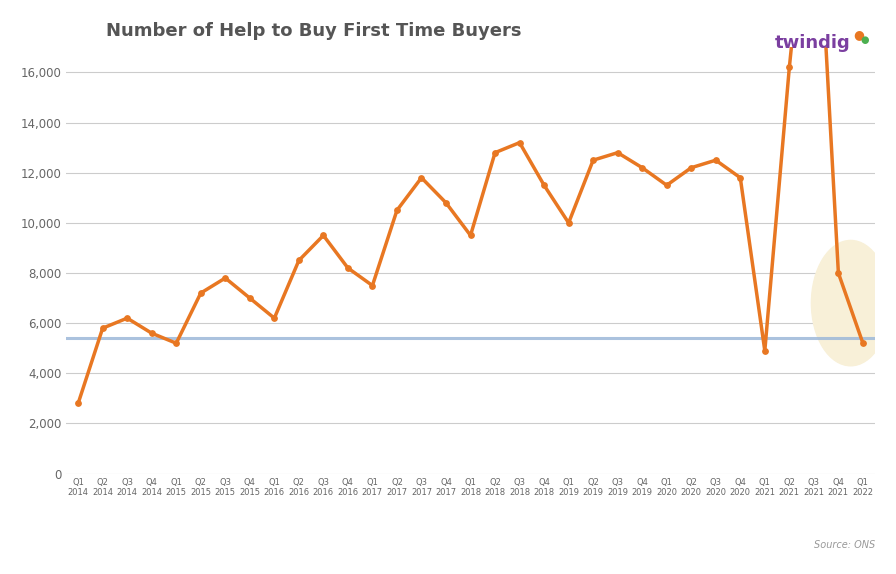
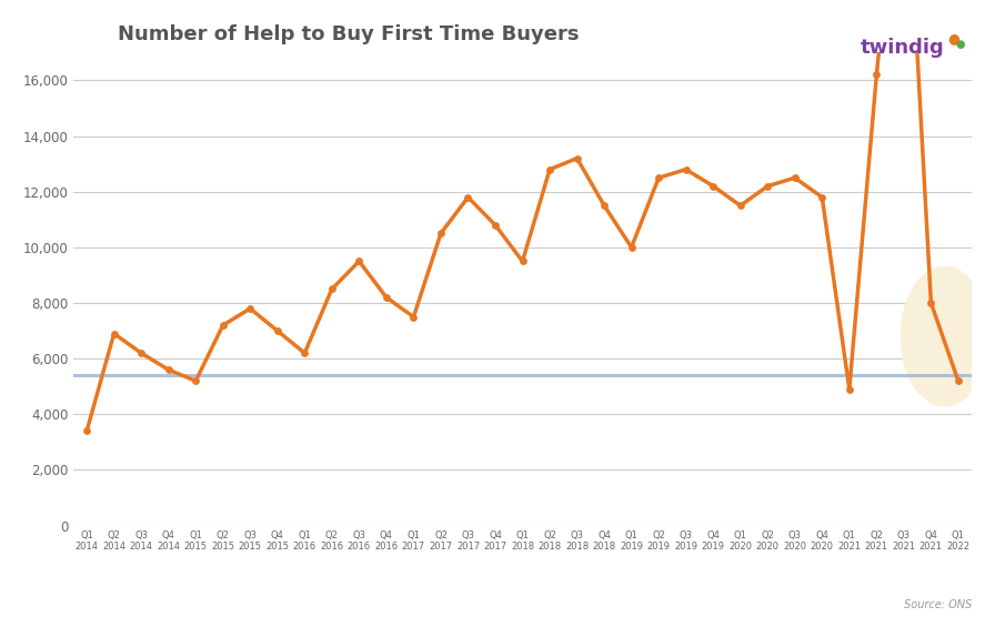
Q1 2014: 2,800 -> 3,400
Q2 2014: 5,800 -> 6,900
